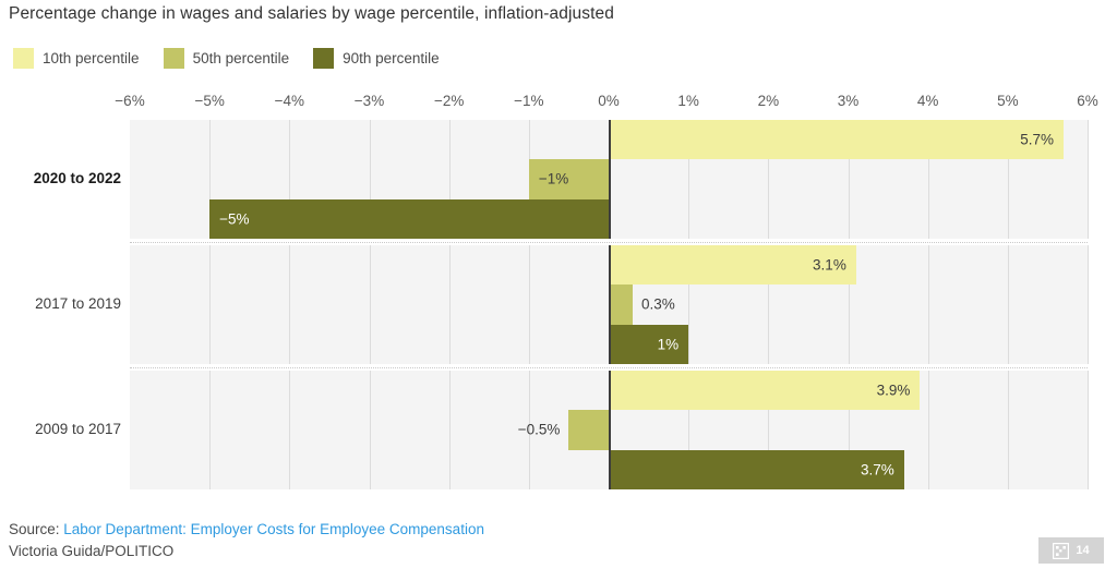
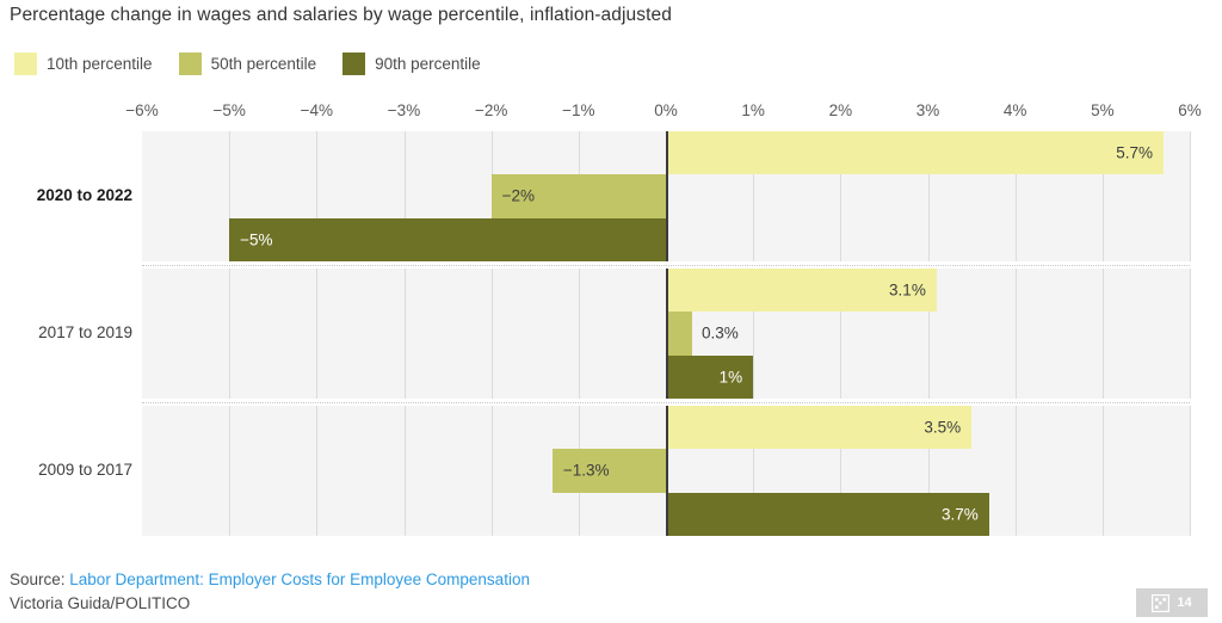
50th percentile/2020 to 2022: −1% -> −2%
10th percentile/2009 to 2017: 3.9% -> 3.5%
50th percentile/2009 to 2017: −0.5% -> −1.3%
